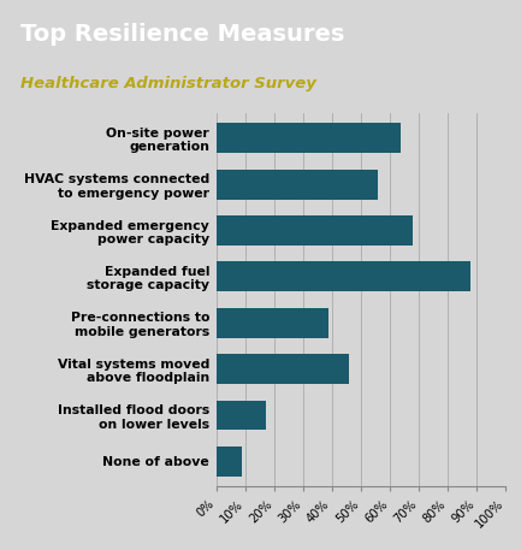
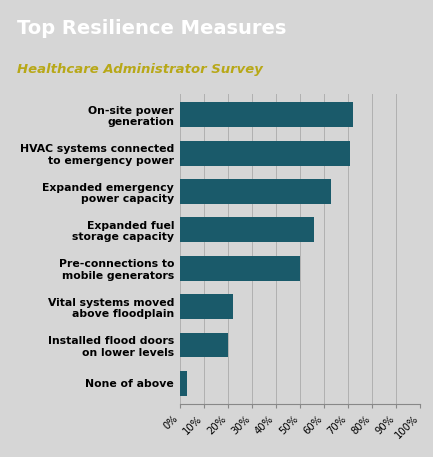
On-site power generation: 64% -> 72%
HVAC systems connected to emergency power: 56% -> 71%
Expanded emergency power capacity: 68% -> 63%
Expanded fuel storage capacity: 88% -> 56%
Pre-connections to mobile generators: 39% -> 50%
Vital systems moved above floodplain: 46% -> 22%
Installed flood doors on lower levels: 17% -> 20%
None of above: 9% -> 3%
